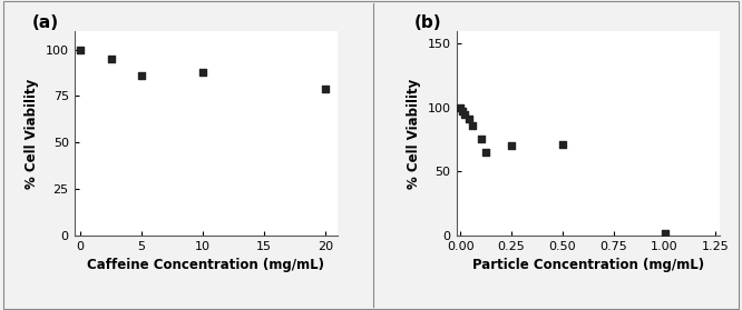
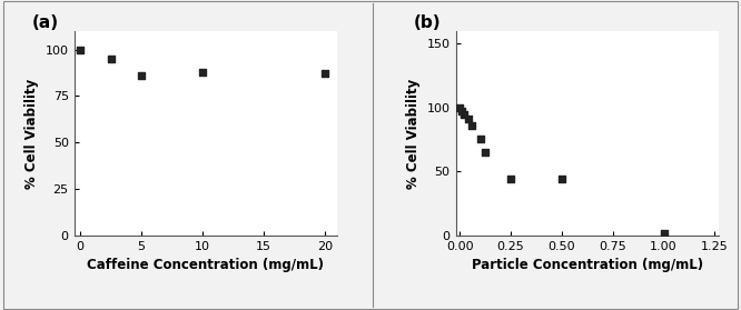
20: 79 -> 87
0.25: 70 -> 44
0.50: 71 -> 44
